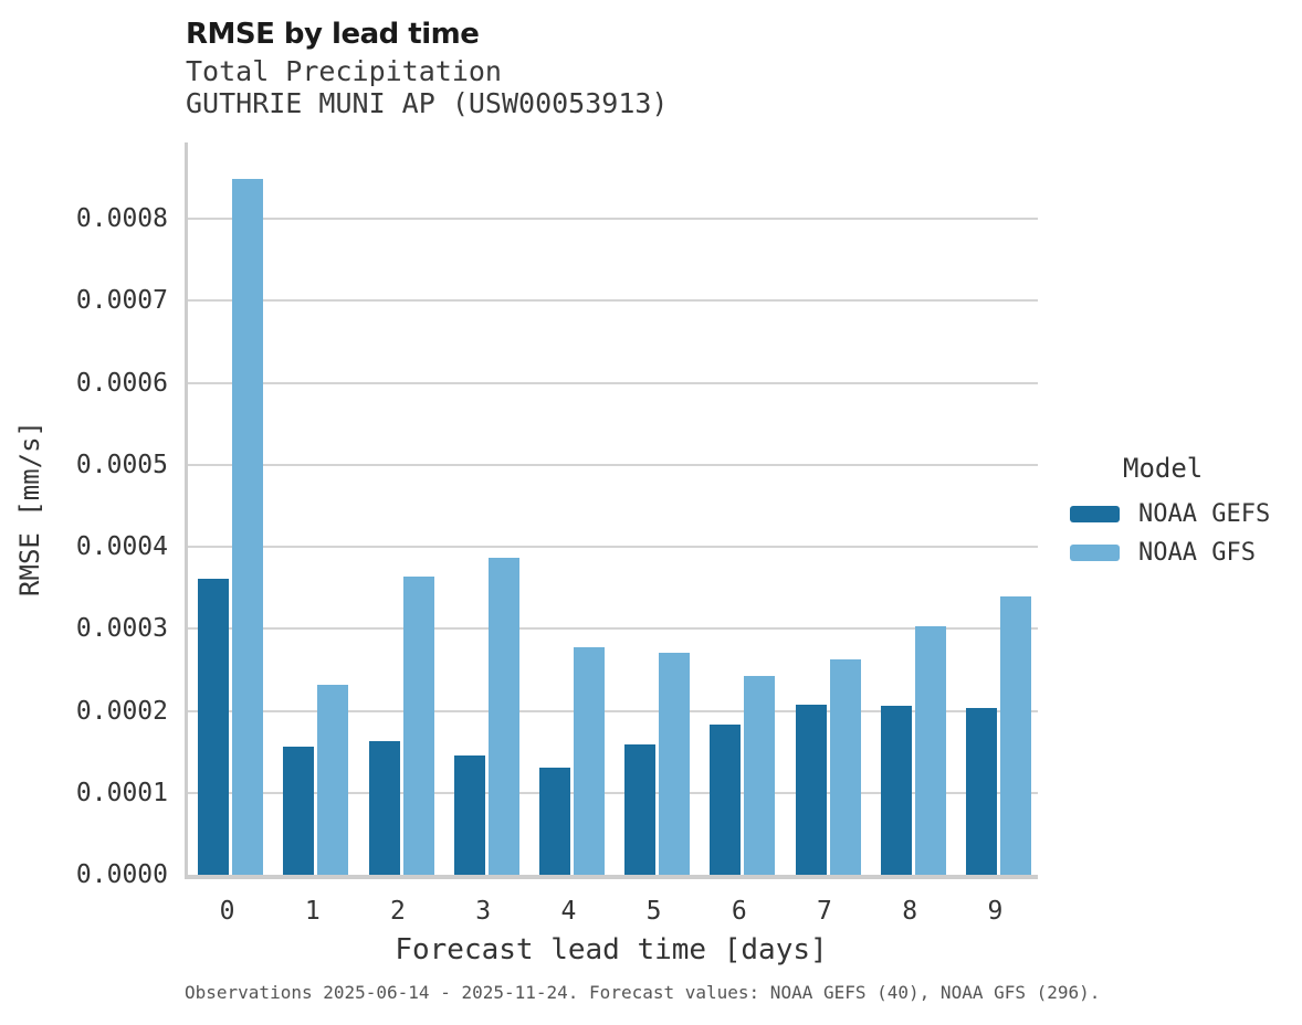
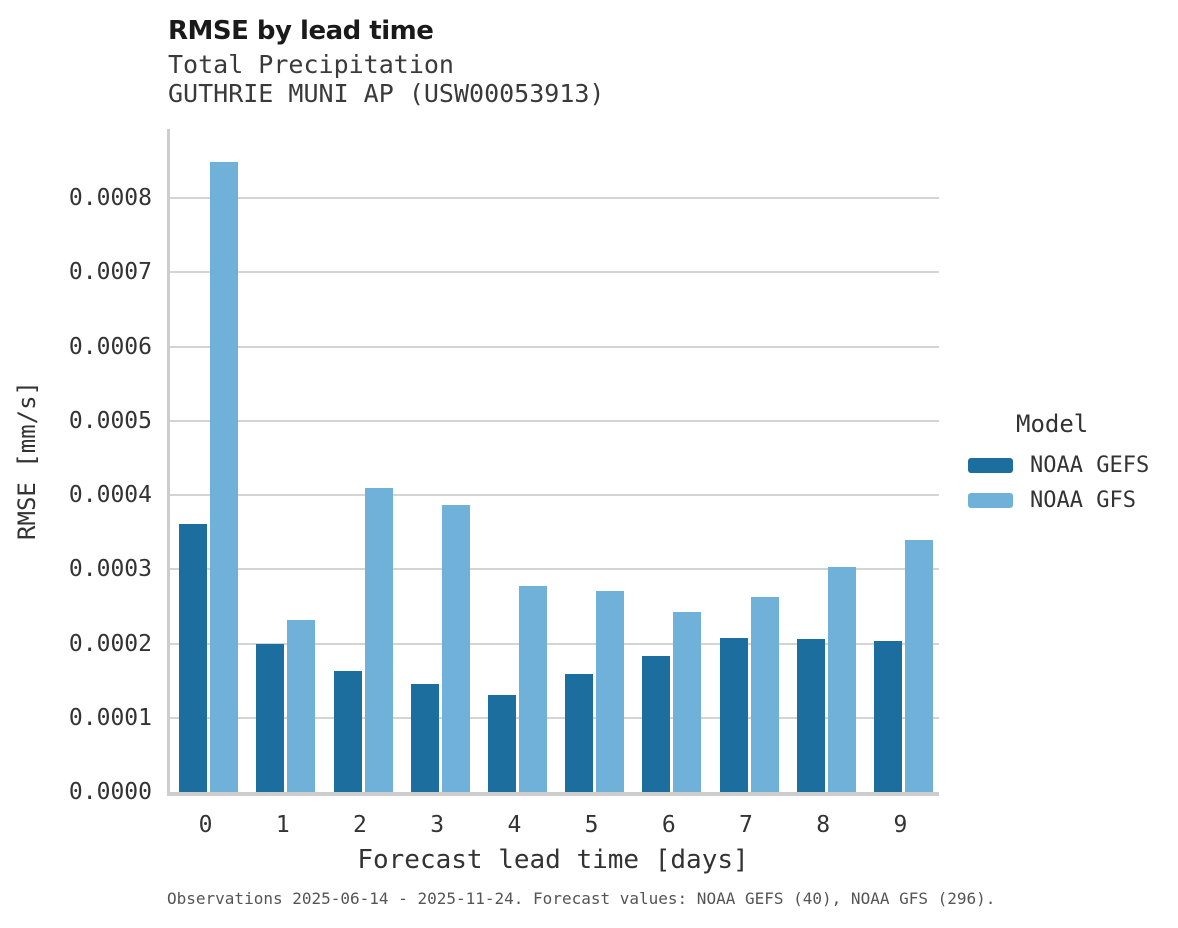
NOAA GEFS/1: 0.00016 -> 0.00020
NOAA GFS/2: 0.00036 -> 0.00041
